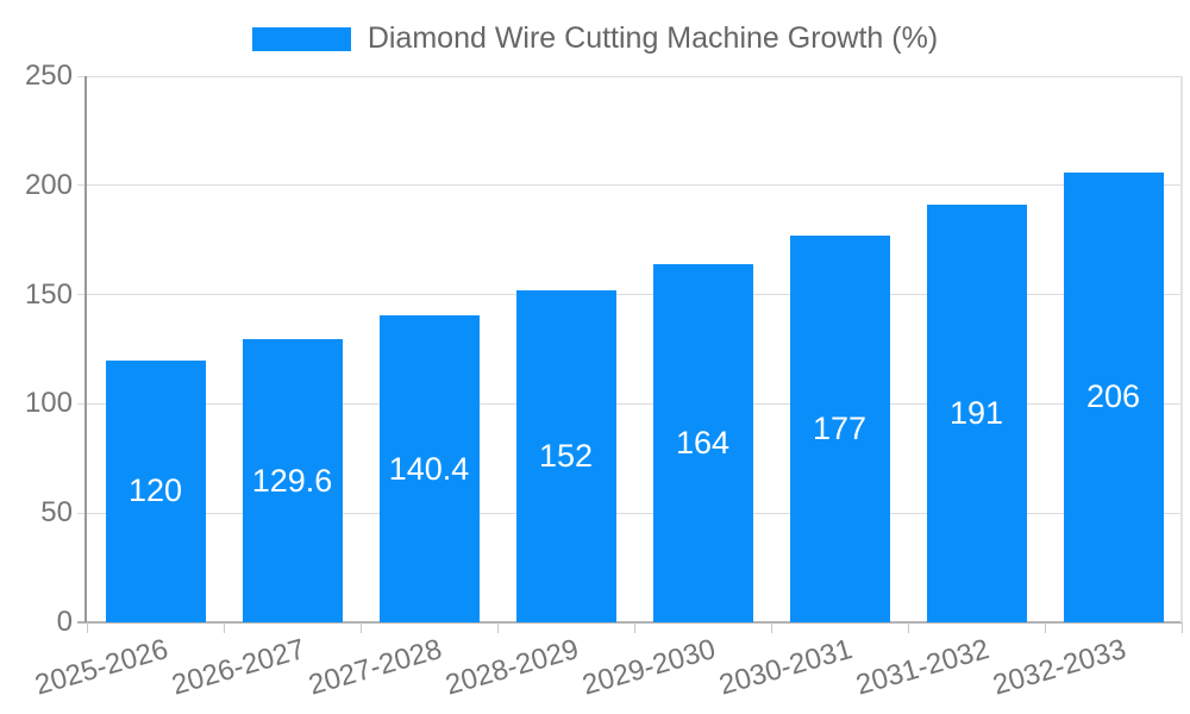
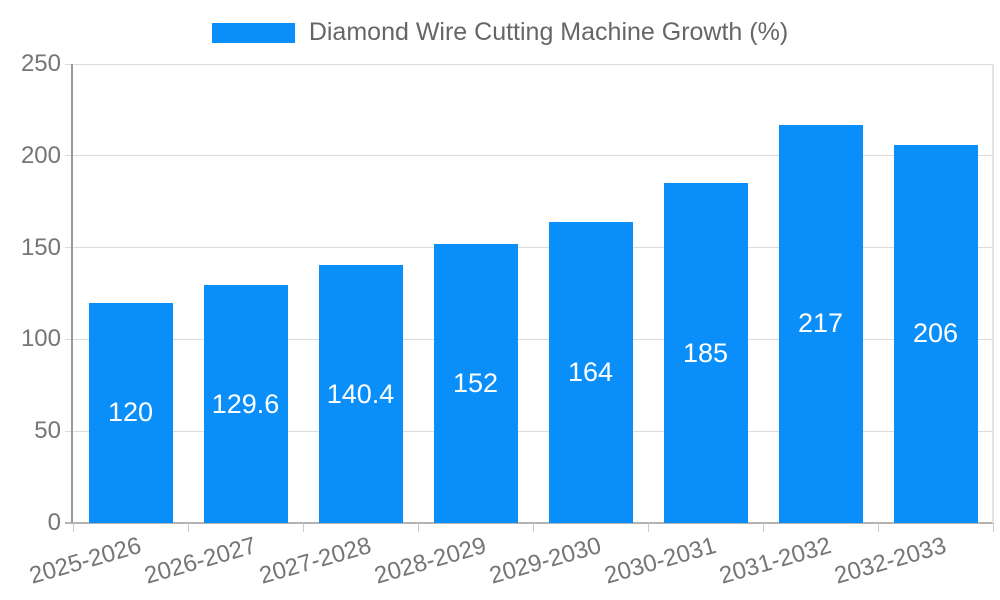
2030-2031: 177 -> 185
2031-2032: 191 -> 217
